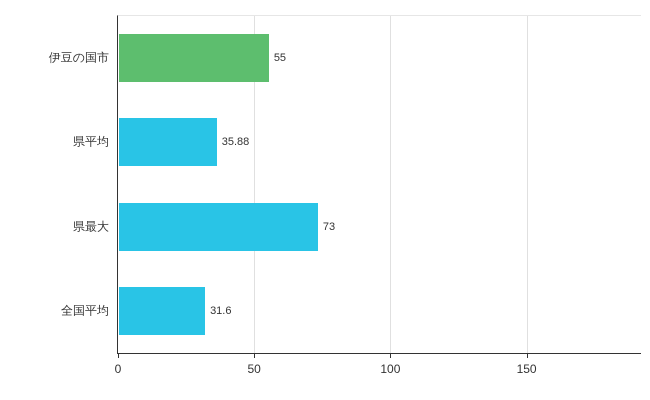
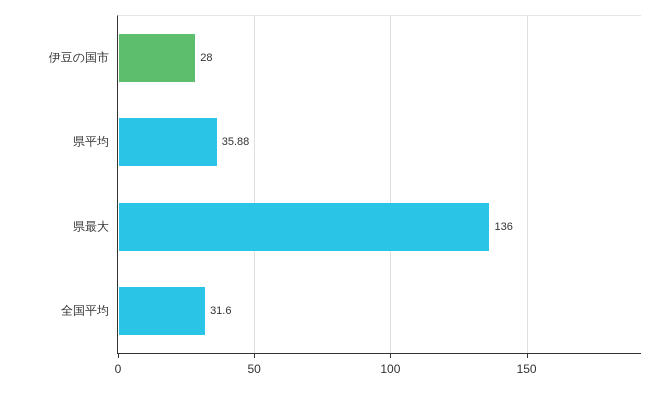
伊豆の国市: 55 -> 28
県最大: 73 -> 136
